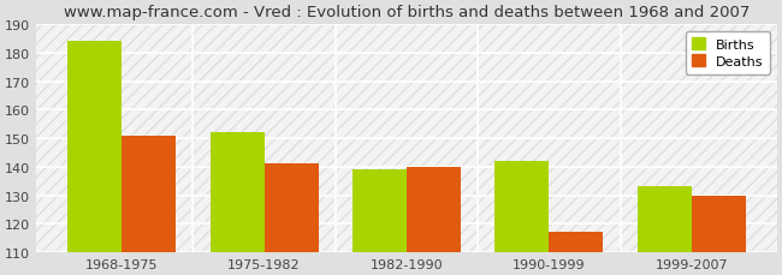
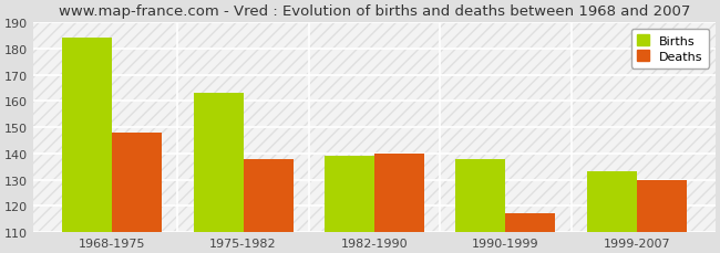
Deaths/1968-1975: 151 -> 148
Births/1975-1982: 152 -> 163
Deaths/1975-1982: 141 -> 138
Births/1990-1999: 142 -> 138
